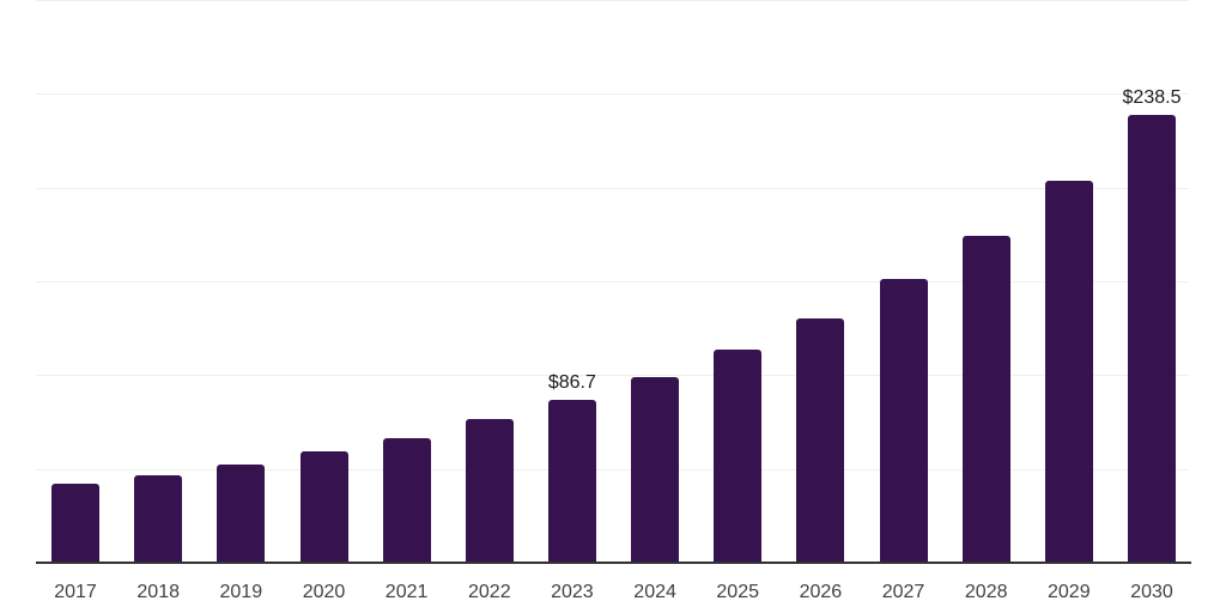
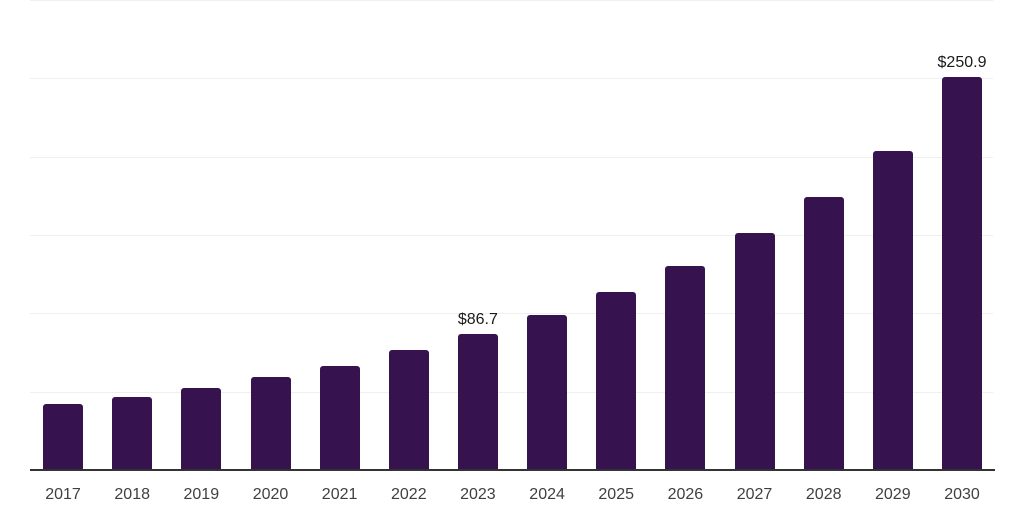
2030: $238.5 -> $250.9
